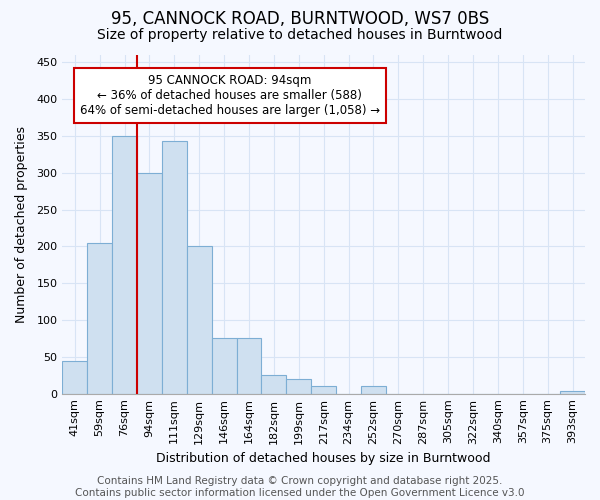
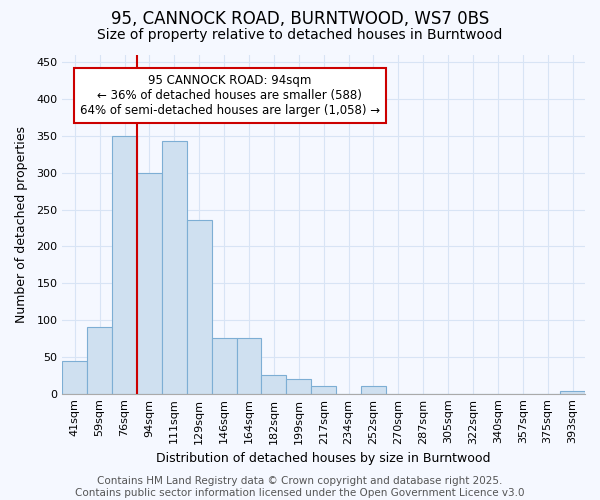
59sqm: 205 -> 90
129sqm: 200 -> 236
